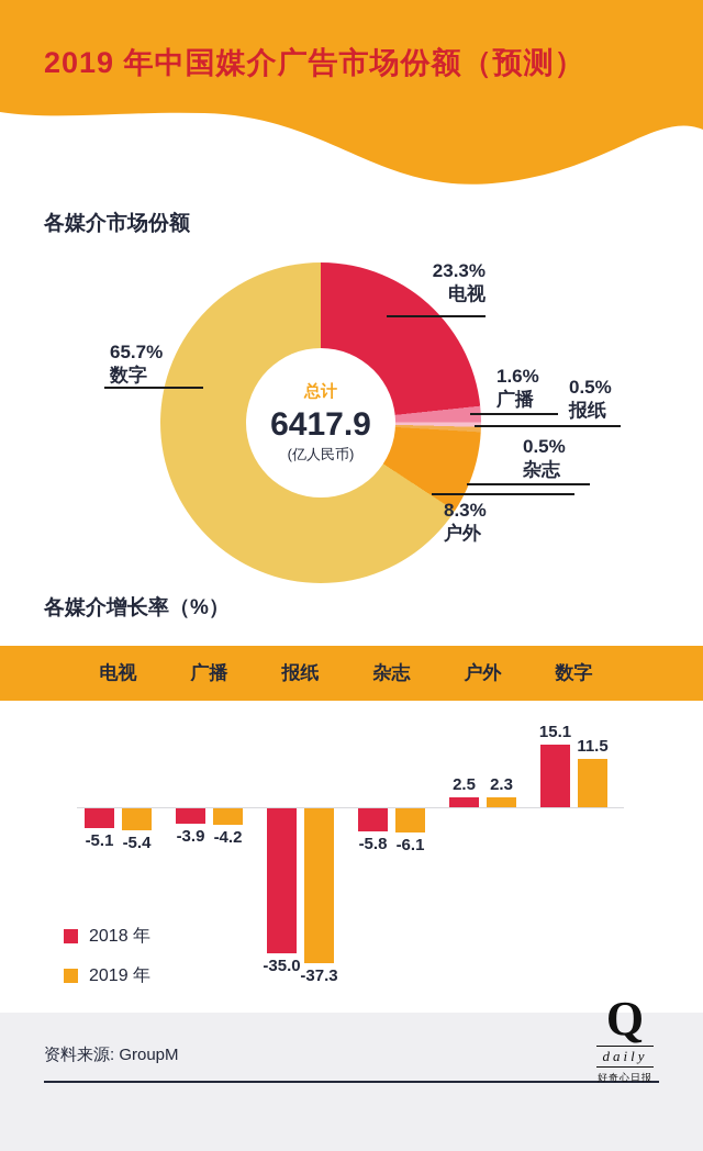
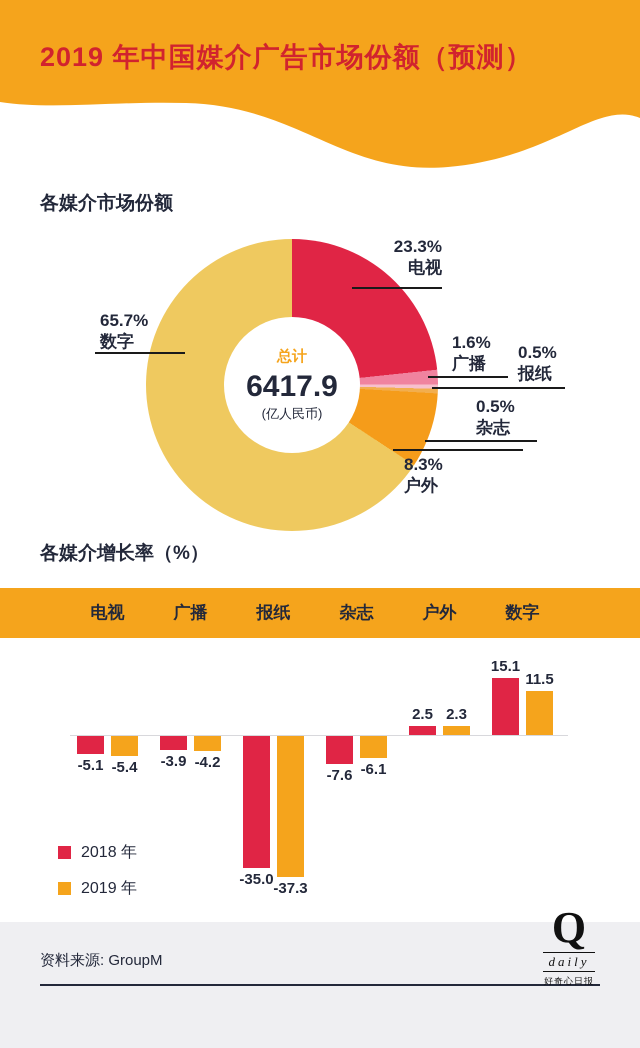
各媒介增长率（%）/2018 年/杂志: -5.8 -> -7.6
